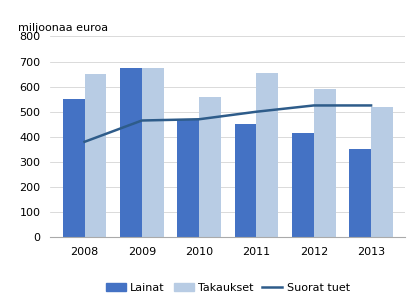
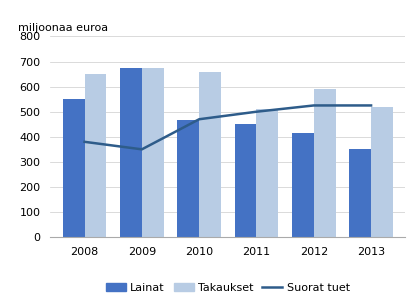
Suorat tuet/2009: 465 -> 350
Takaukset/2010: 560 -> 660
Takaukset/2011: 655 -> 510
